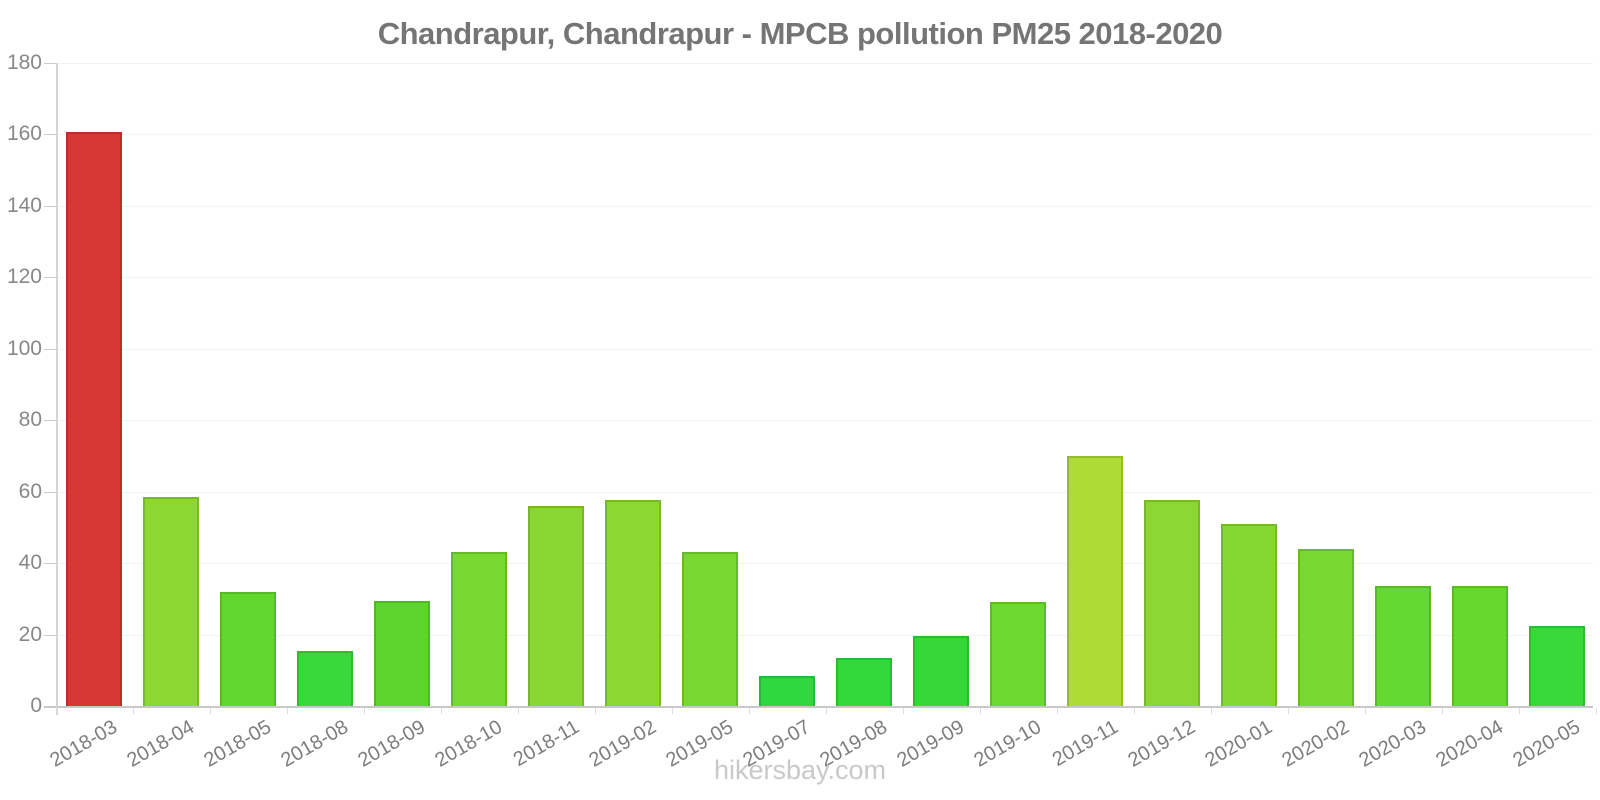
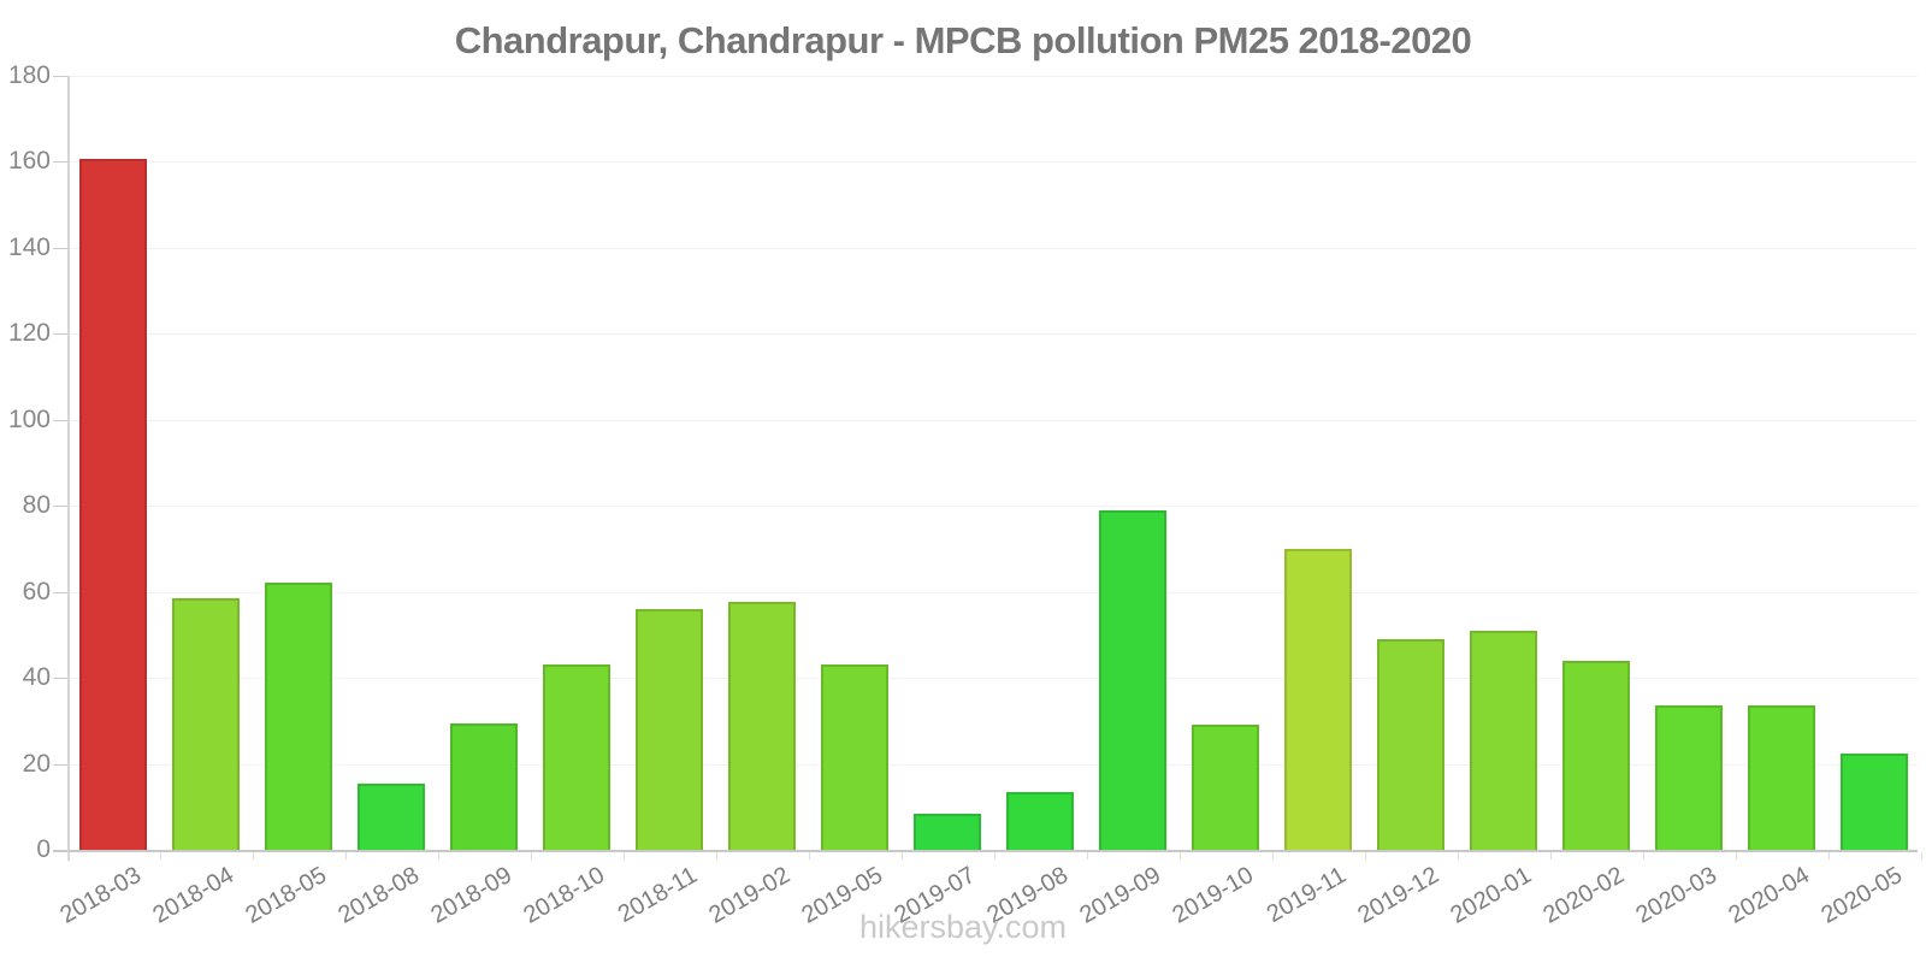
2018-05: 32 -> 62
2019-09: 20 -> 79
2019-12: 58 -> 49
